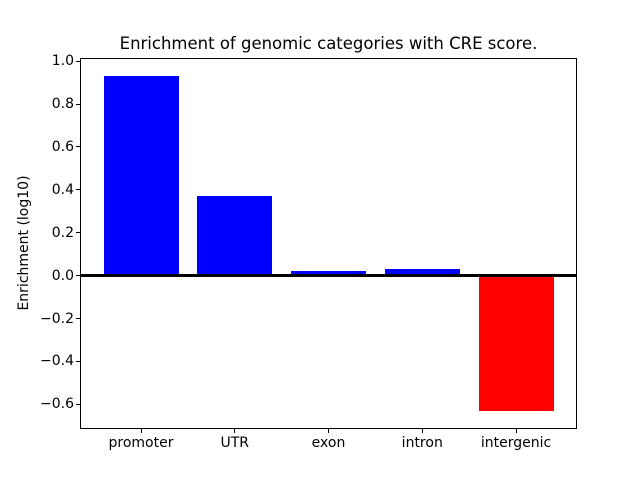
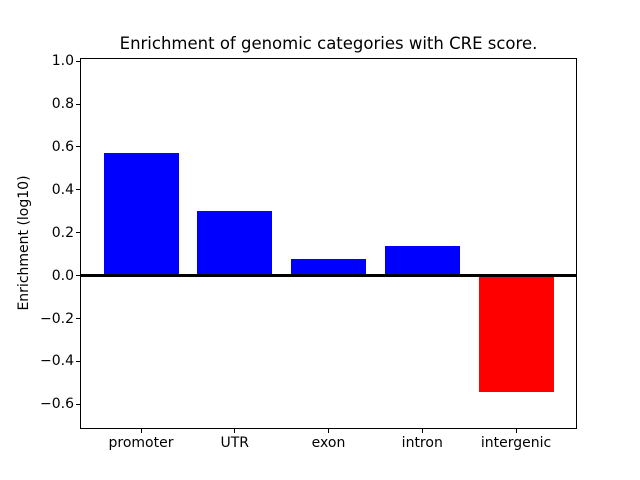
promoter: 0.93 -> 0.57
UTR: 0.37 -> 0.30
exon: 0.02 -> 0.08
intron: 0.03 -> 0.14
intergenic: -0.63 -> -0.54
